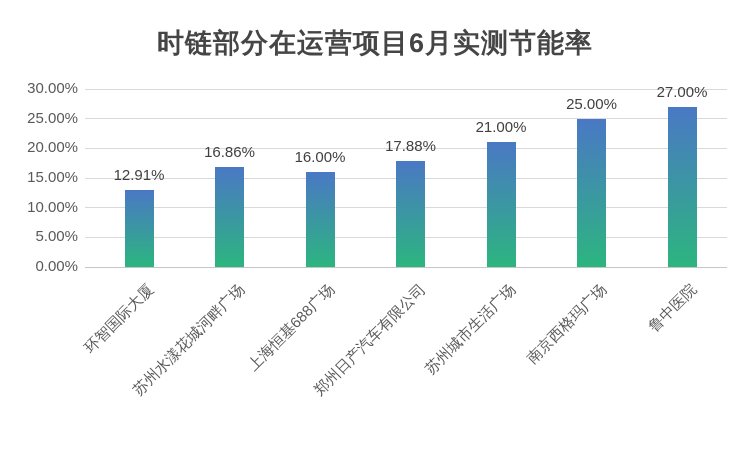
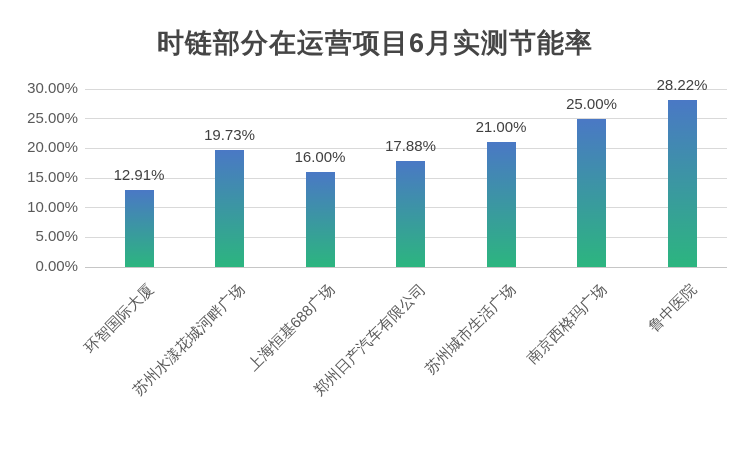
苏州水漾花城河畔广场: 16.86% -> 19.73%
鲁中医院: 27.00% -> 28.22%
